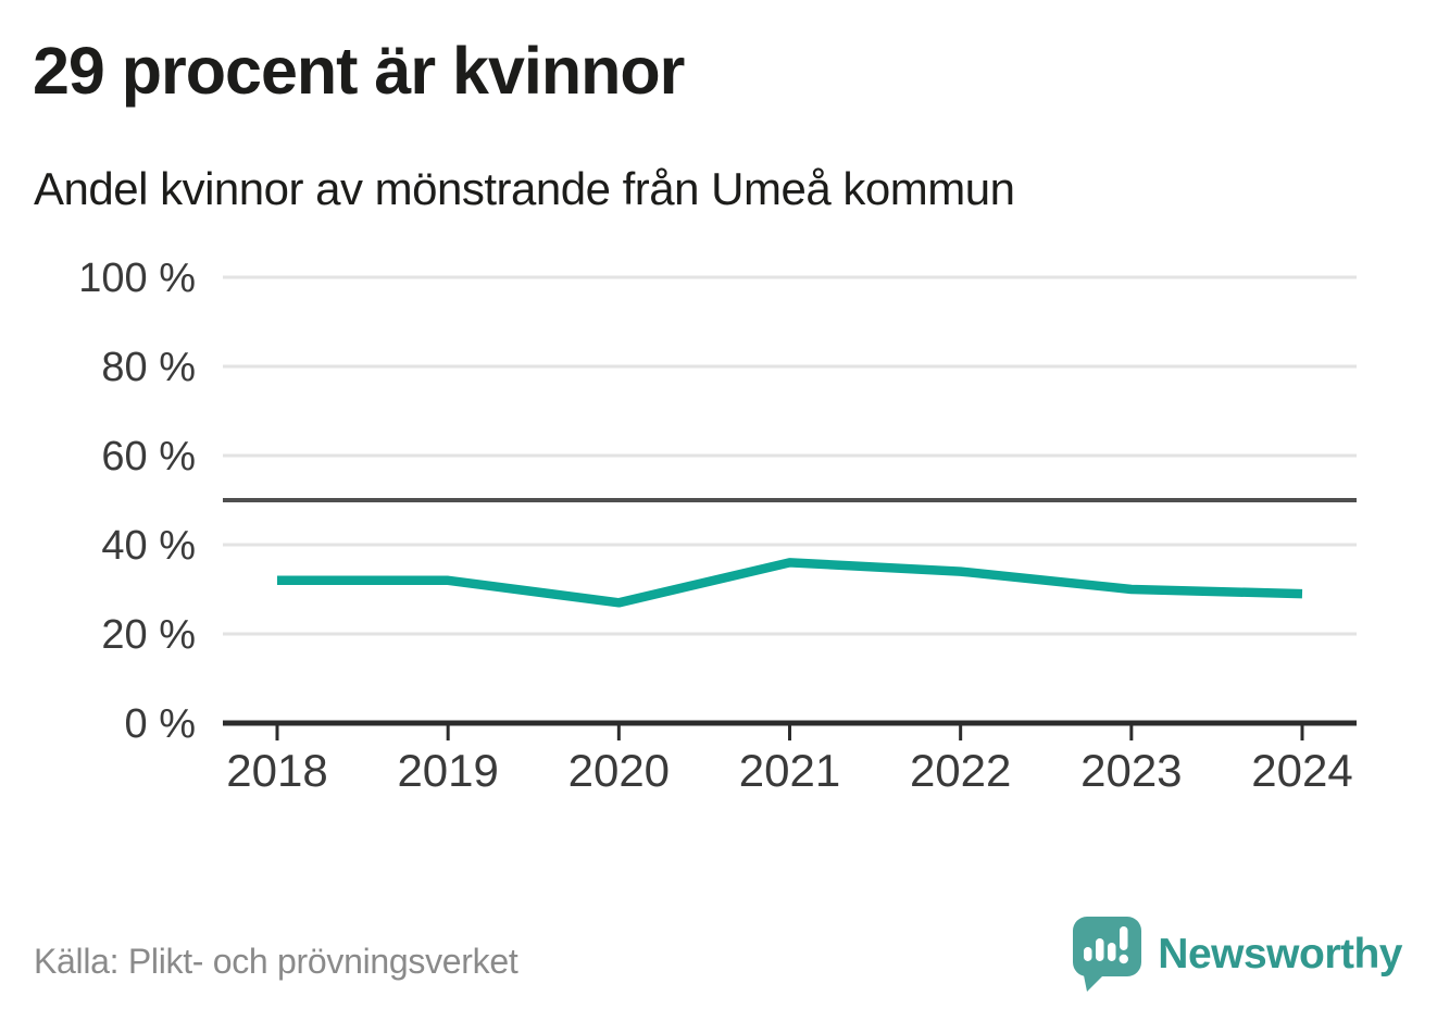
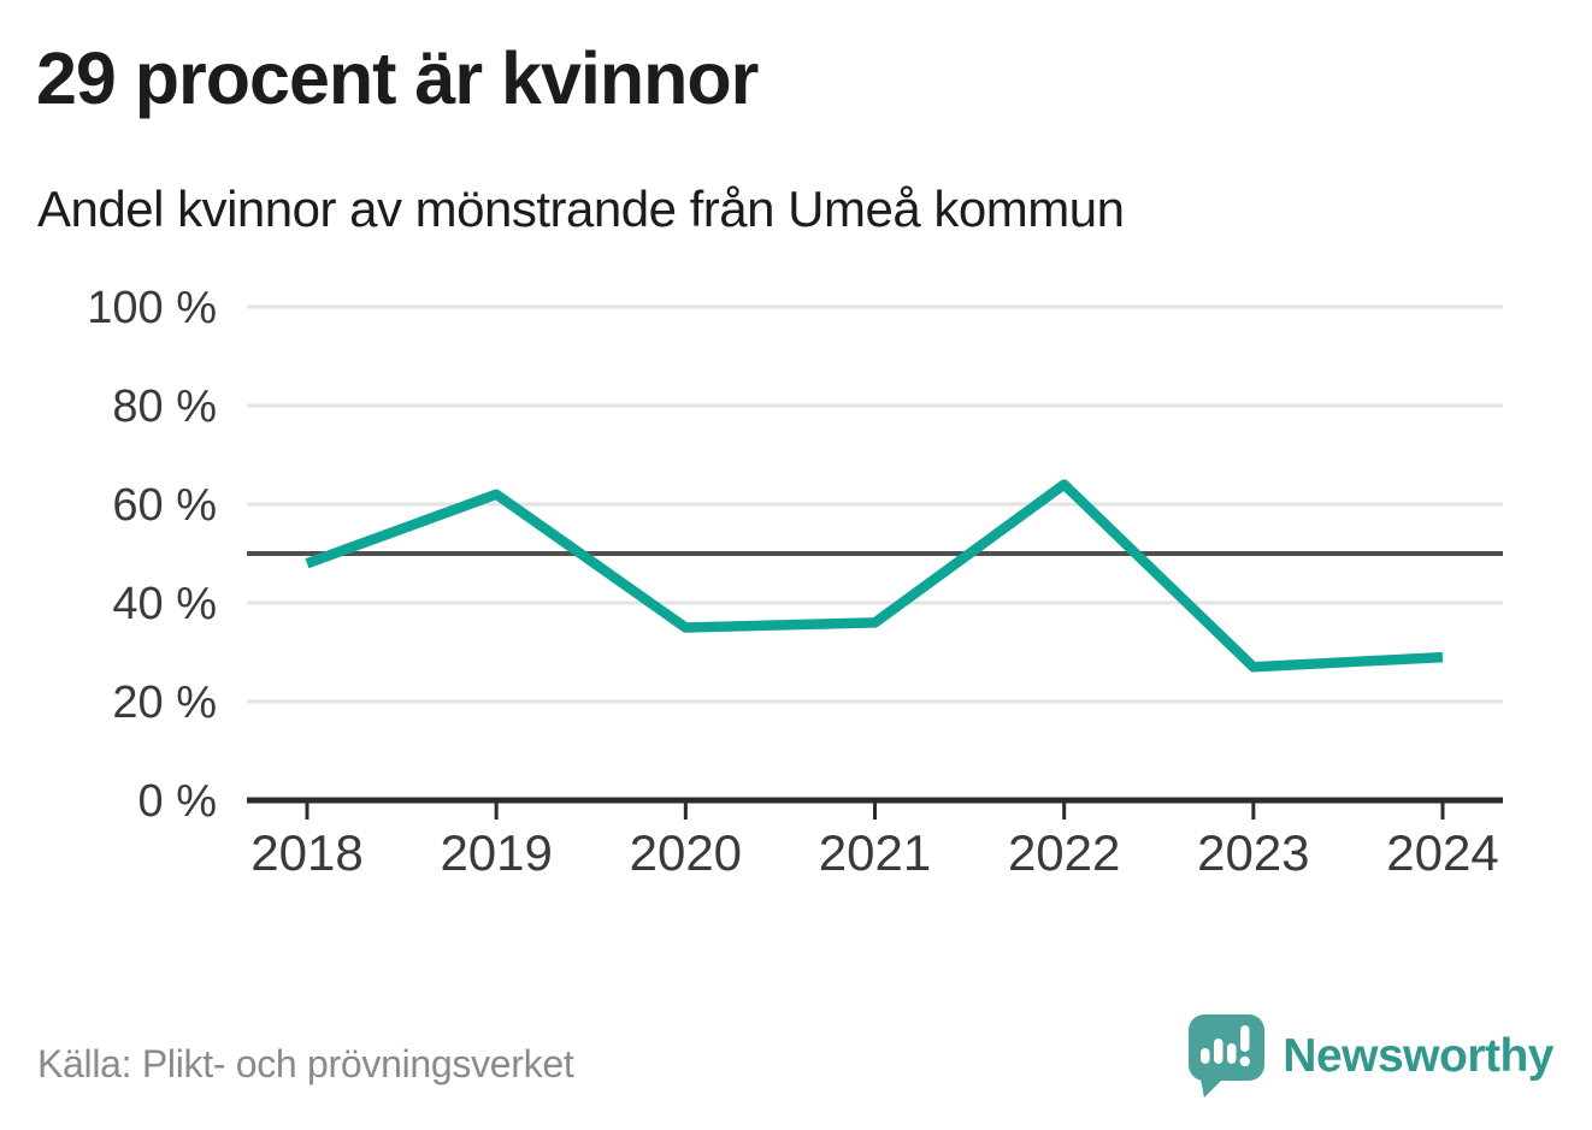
2018: 32% -> 48%
2019: 32% -> 62%
2020: 27% -> 35%
2022: 34% -> 64%
2023: 30% -> 27%
